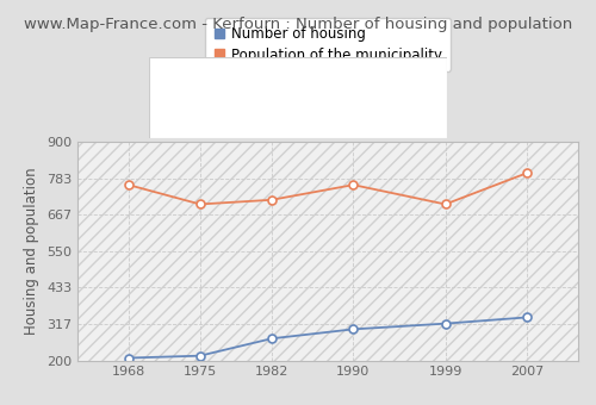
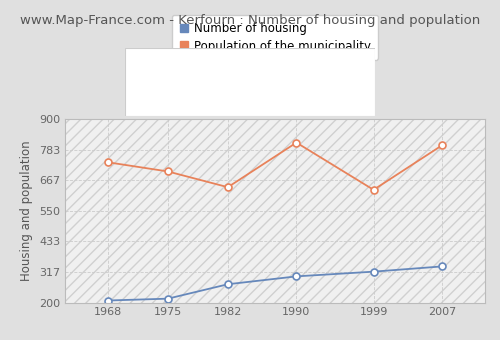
Population of the municipality/1968: 762 -> 735
Population of the municipality/1982: 714 -> 640
Population of the municipality/1990: 762 -> 810
Population of the municipality/1999: 700 -> 630
